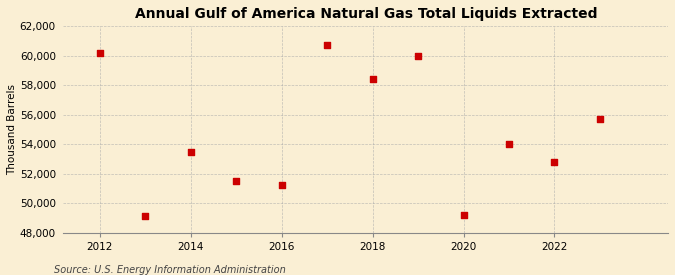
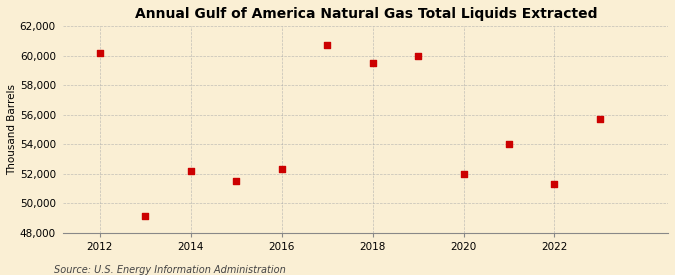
2014: 53,500 -> 52,200
2016: 51,200 -> 52,300
2018: 58,400 -> 59,500
2020: 49,200 -> 52,000
2022: 52,800 -> 51,300
